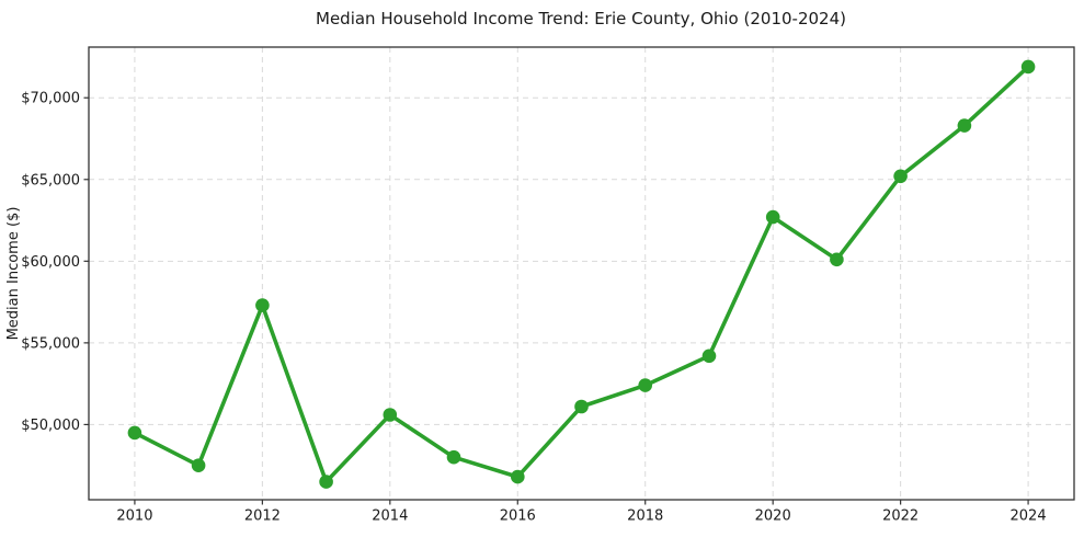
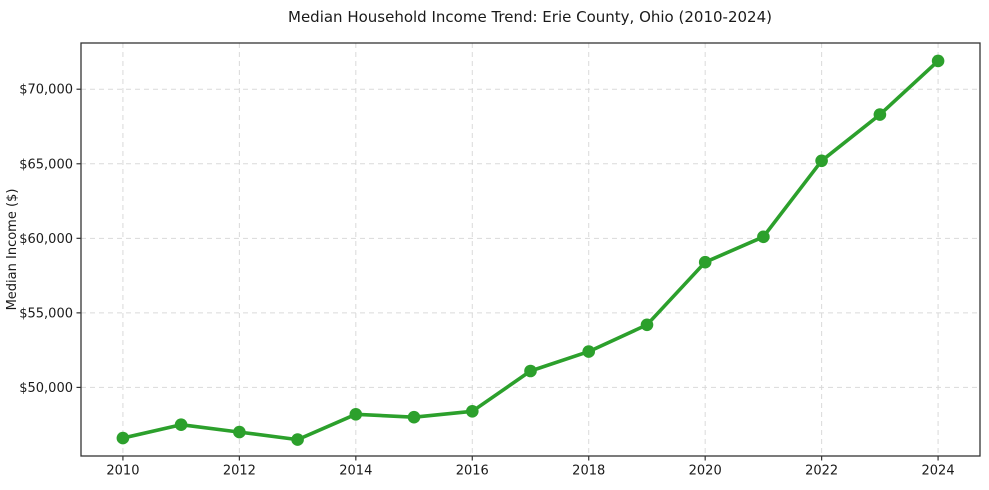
2010: $49500 -> $46600
2012: $57300 -> $47000
2014: $50600 -> $48200
2016: $46800 -> $48400
2020: $62700 -> $58400
